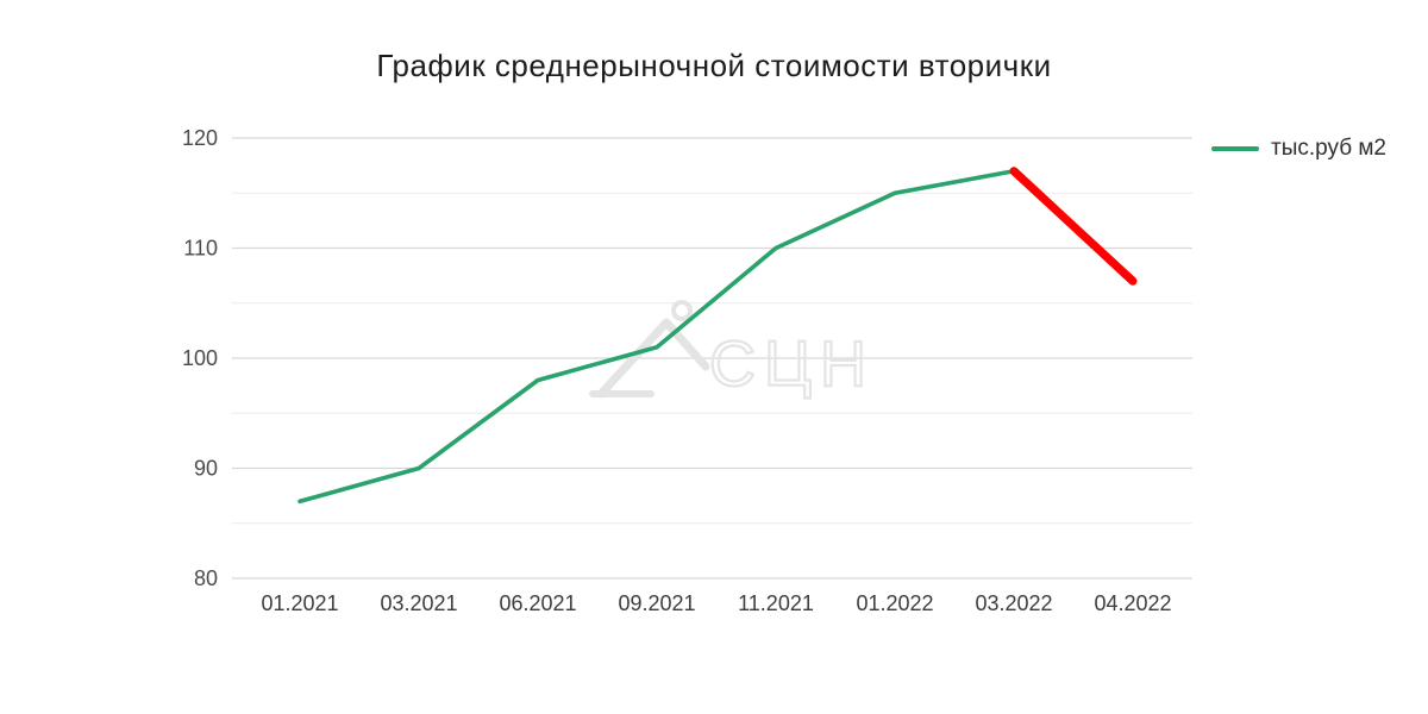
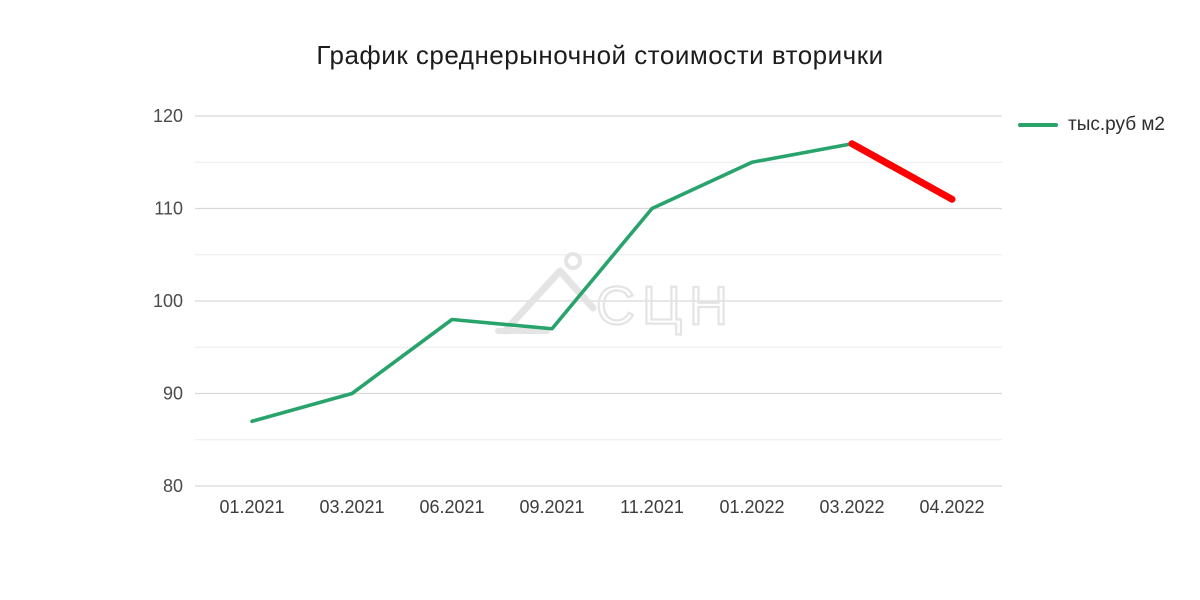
09.2021: 101 -> 97
04.2022: 107 -> 111
